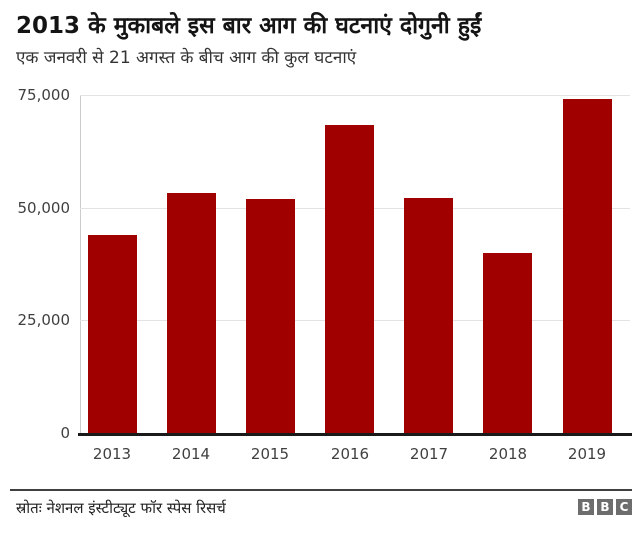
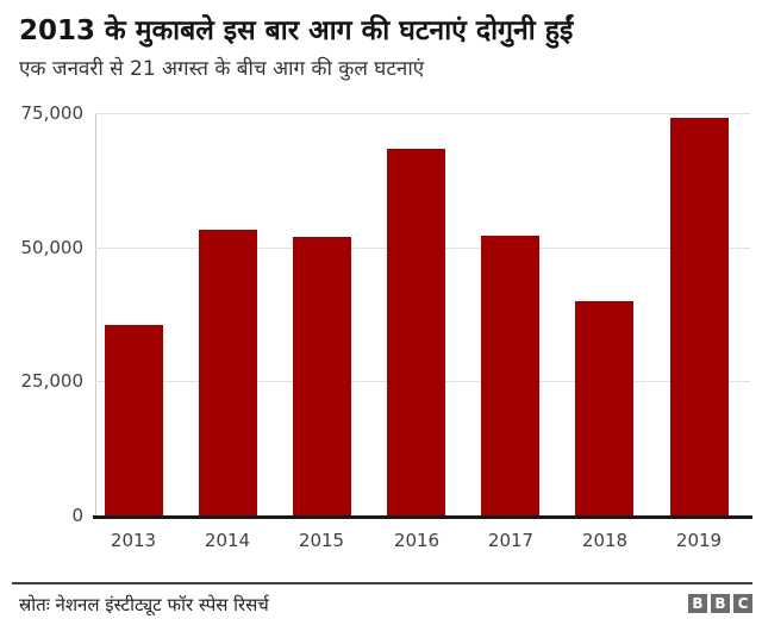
2013: 44000 -> 36000
